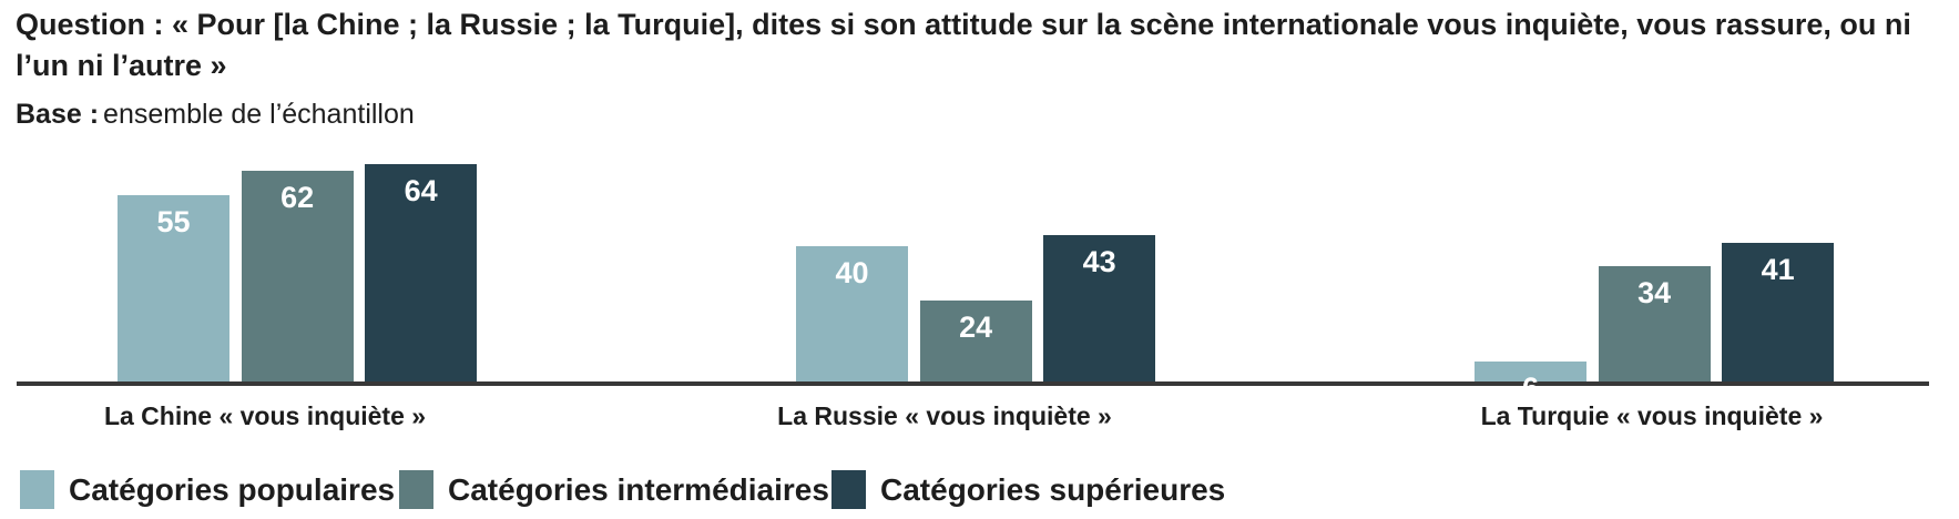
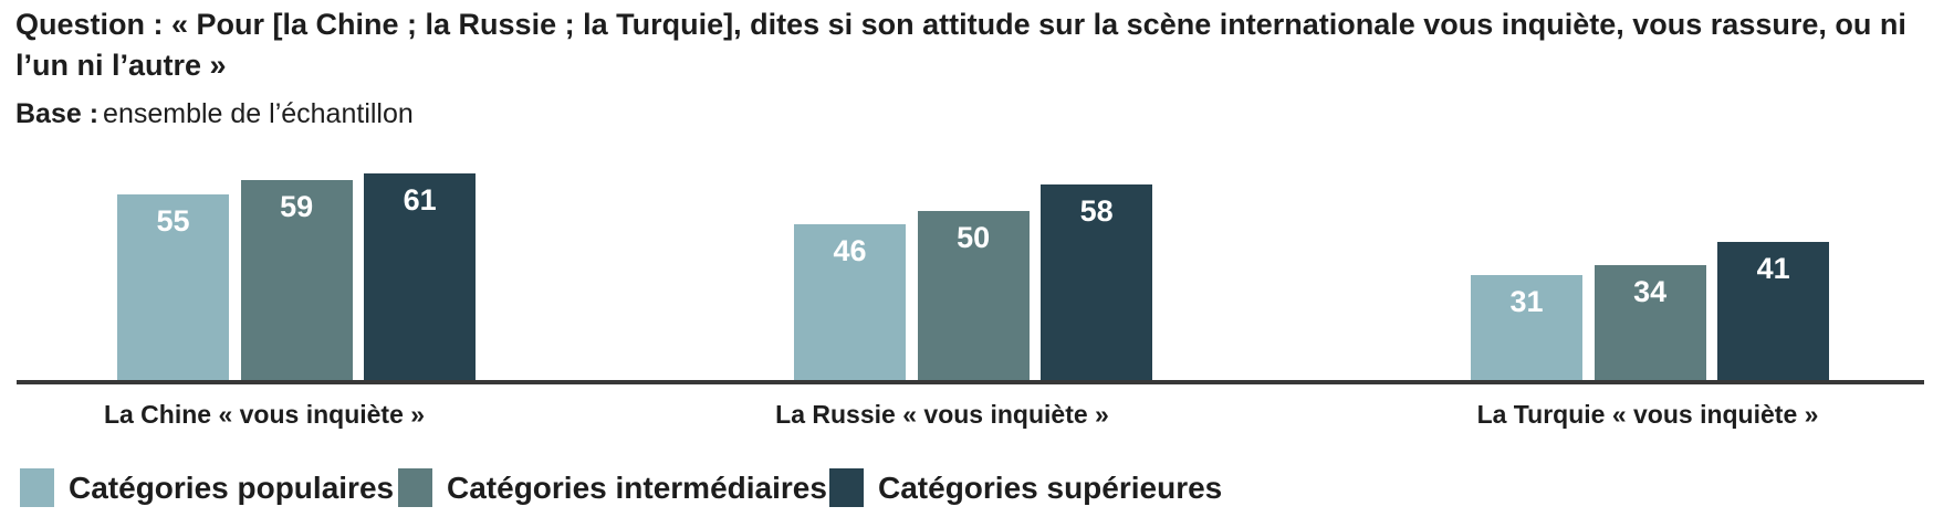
Catégories intermédiaires/La Chine « vous inquiète »: 62 -> 59
Catégories supérieures/La Chine « vous inquiète »: 64 -> 61
Catégories populaires/La Russie « vous inquiète »: 40 -> 46
Catégories intermédiaires/La Russie « vous inquiète »: 24 -> 50
Catégories supérieures/La Russie « vous inquiète »: 43 -> 58
Catégories populaires/La Turquie « vous inquiète »: 6 -> 31
